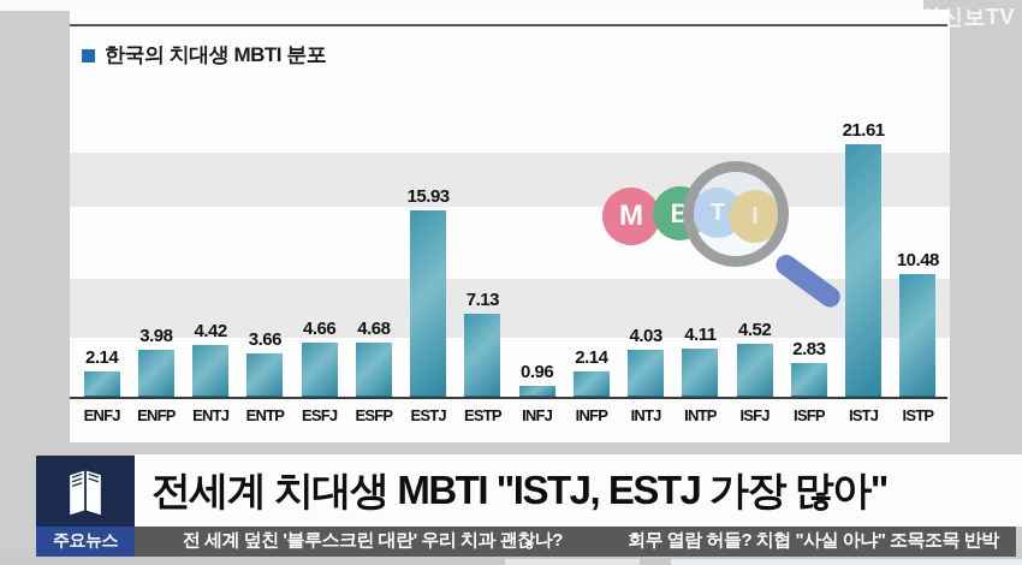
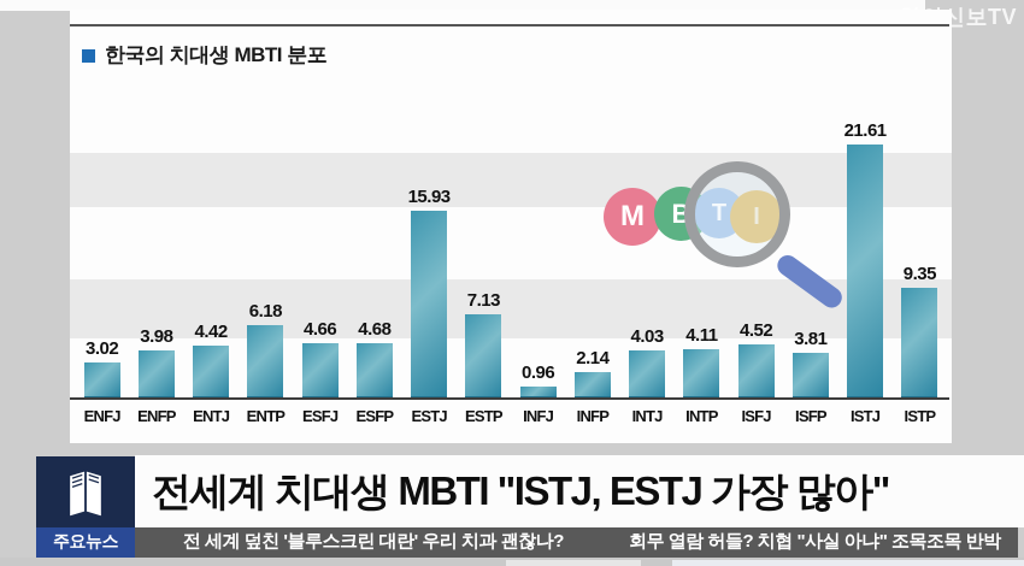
ENFJ: 2.14 -> 3.02
ENTP: 3.66 -> 6.18
ISFP: 2.83 -> 3.81
ISTP: 10.48 -> 9.35
